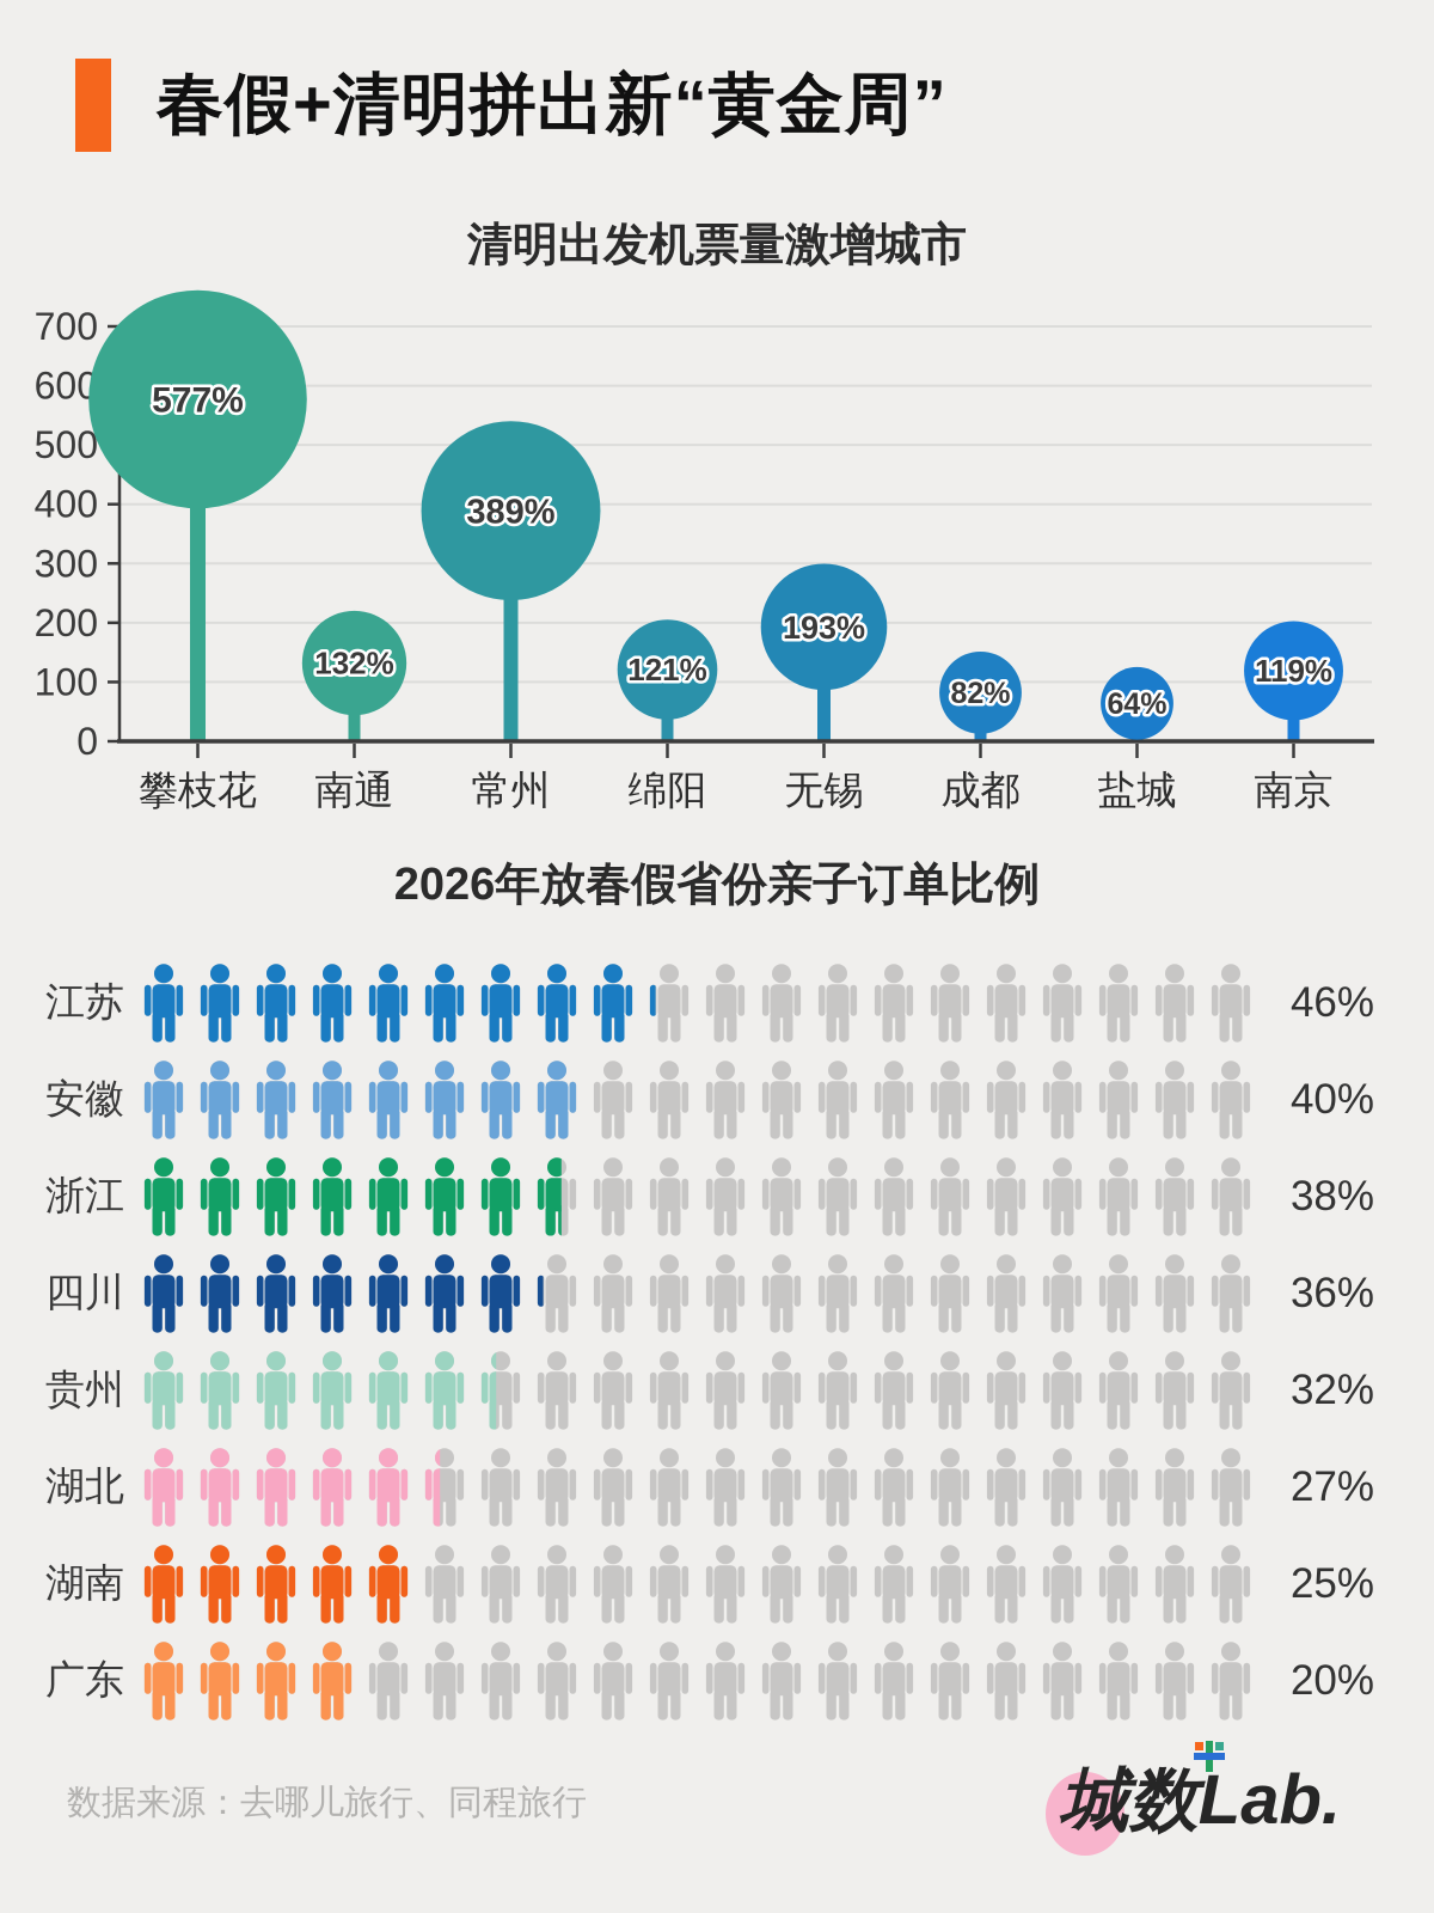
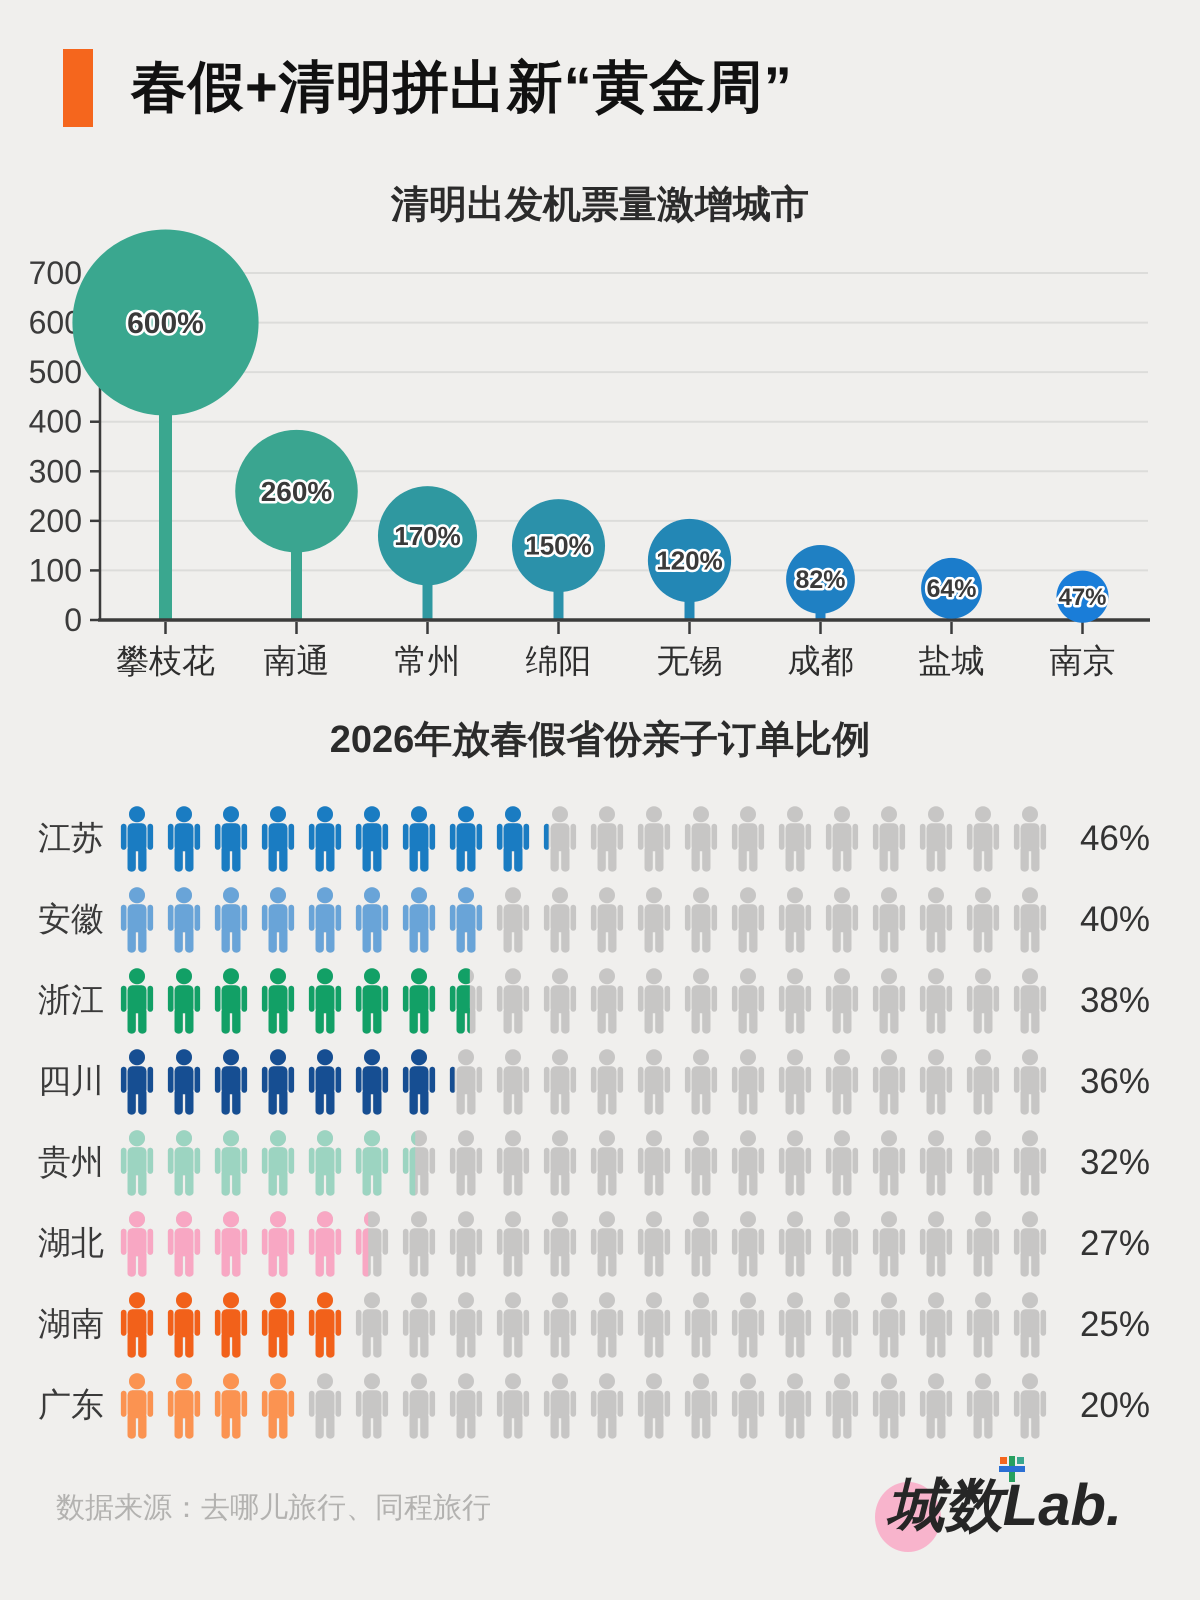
清明出发机票量激增城市/攀枝花: 577% -> 600%
清明出发机票量激增城市/南通: 132% -> 260%
清明出发机票量激增城市/常州: 389% -> 170%
清明出发机票量激增城市/绵阳: 121% -> 150%
清明出发机票量激增城市/无锡: 193% -> 120%
清明出发机票量激增城市/南京: 119% -> 47%
